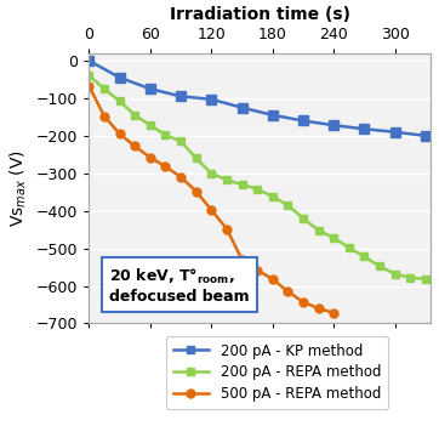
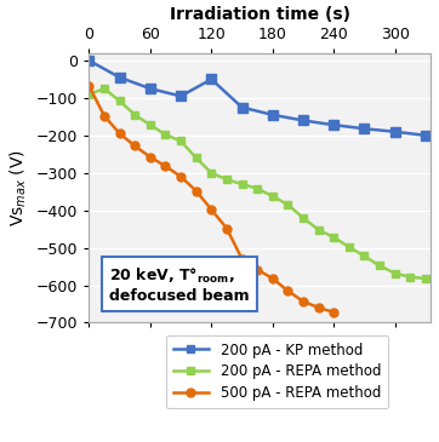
200 pA - REPA method/0: -40 -> -90
200 pA - KP method/120: -103 -> -50
